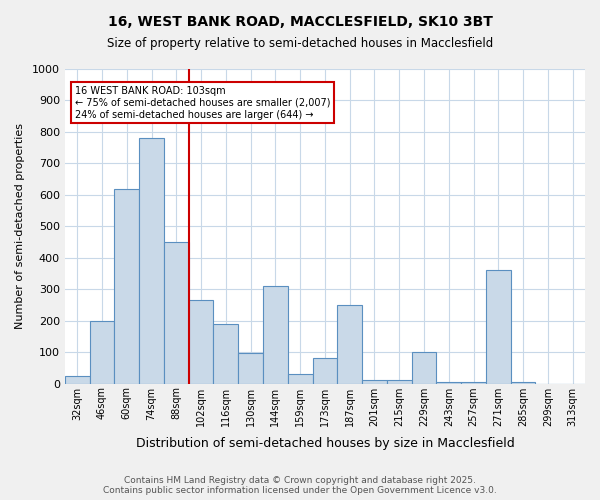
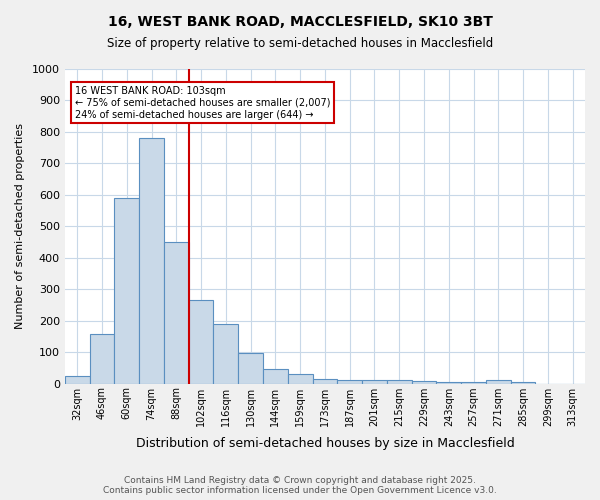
46sqm: 200 -> 158
60sqm: 620 -> 590
144sqm: 310 -> 47
173sqm: 80 -> 15
187sqm: 250 -> 13
229sqm: 100 -> 8
271sqm: 360 -> 10
